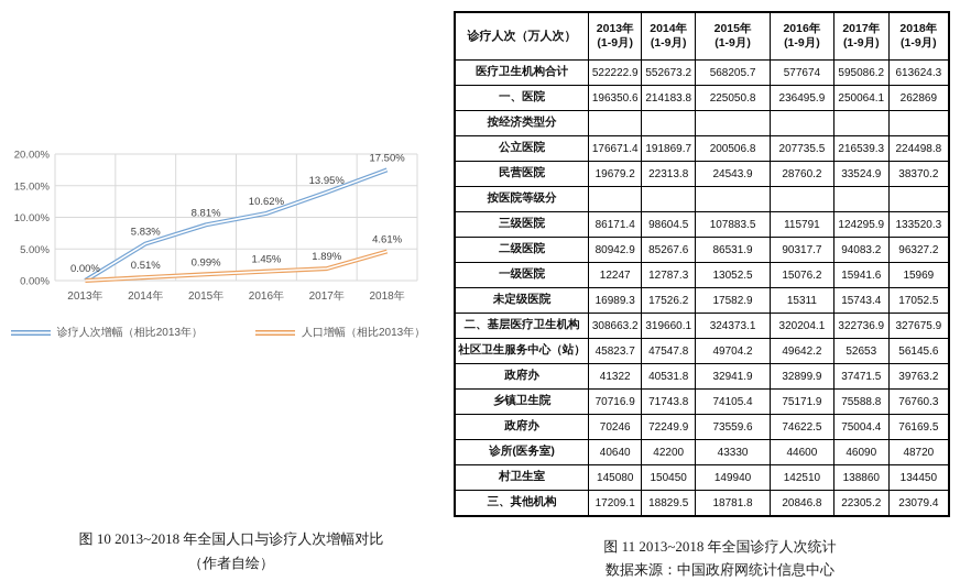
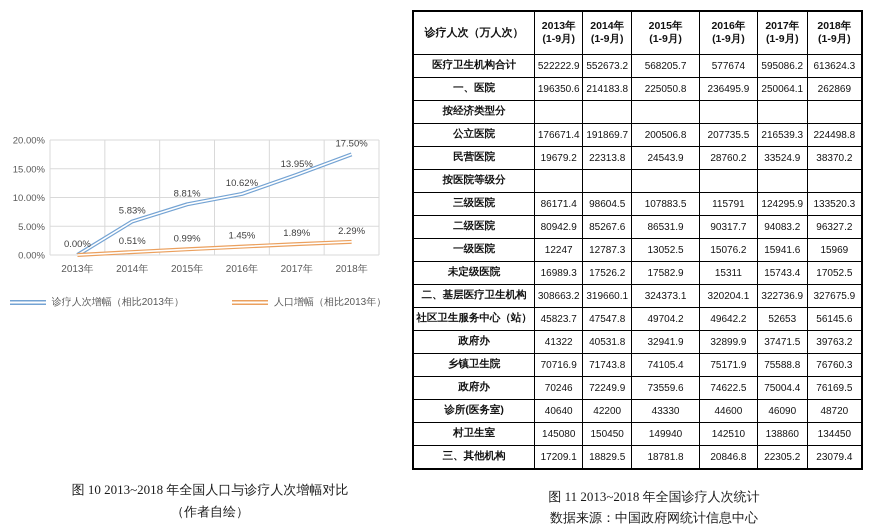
人口增幅（相比2013年）/2018年: 4.61% -> 2.29%
